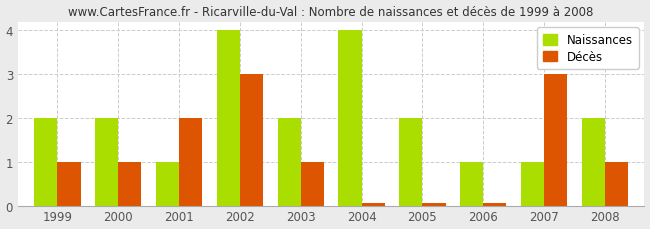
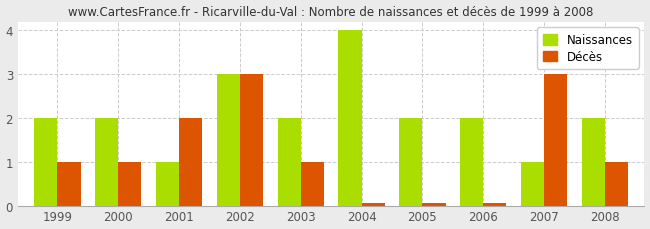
Naissances/2002: 4 -> 3
Naissances/2006: 1 -> 2
